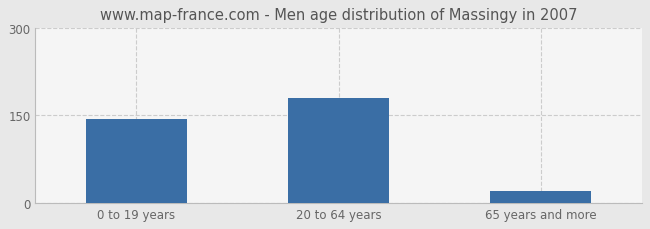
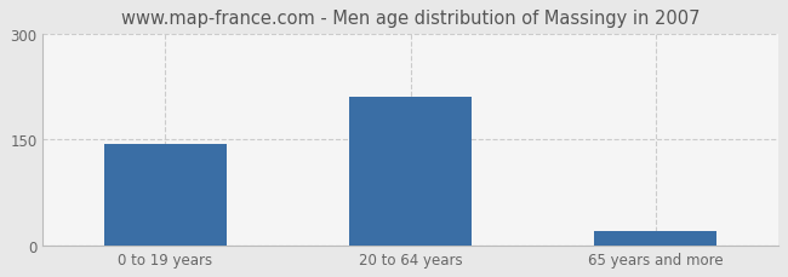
20 to 64 years: 180 -> 210
